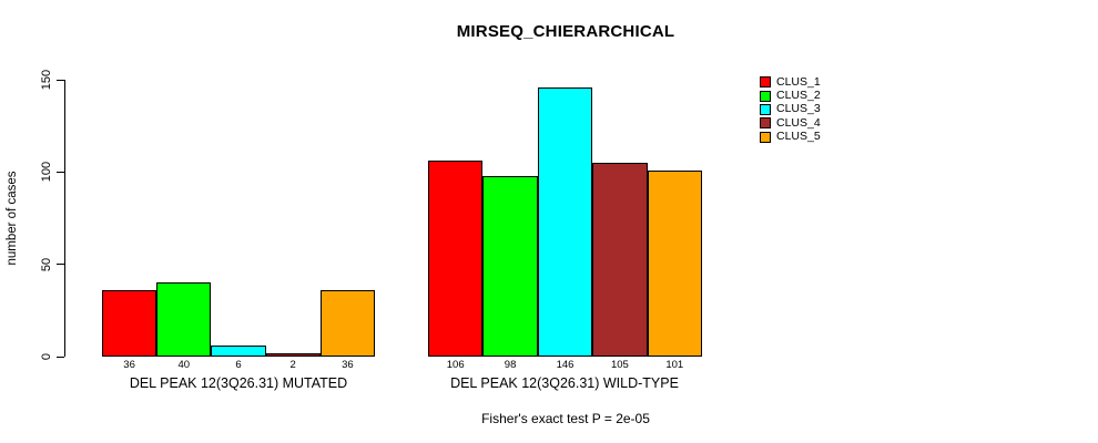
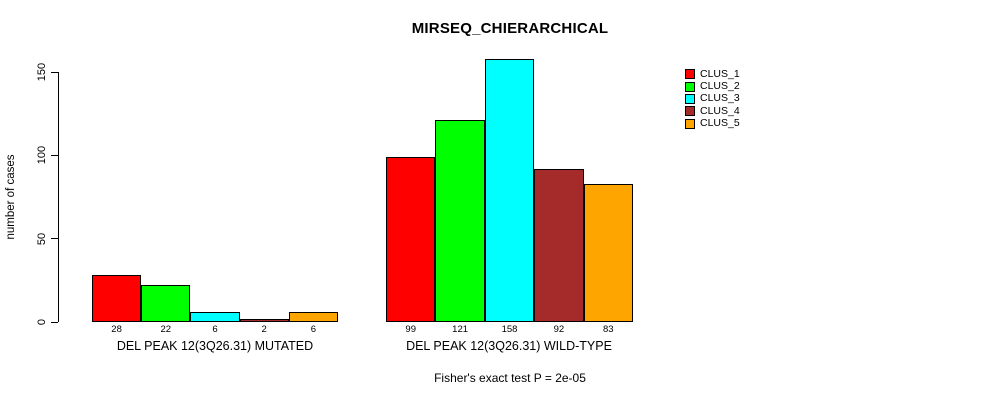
CLUS_1/DEL PEAK 12(3Q26.31) MUTATED: 36 -> 28
CLUS_2/DEL PEAK 12(3Q26.31) MUTATED: 40 -> 22
CLUS_5/DEL PEAK 12(3Q26.31) MUTATED: 36 -> 6
CLUS_1/DEL PEAK 12(3Q26.31) WILD-TYPE: 106 -> 99
CLUS_2/DEL PEAK 12(3Q26.31) WILD-TYPE: 98 -> 121
CLUS_3/DEL PEAK 12(3Q26.31) WILD-TYPE: 146 -> 158
CLUS_4/DEL PEAK 12(3Q26.31) WILD-TYPE: 105 -> 92
CLUS_5/DEL PEAK 12(3Q26.31) WILD-TYPE: 101 -> 83
